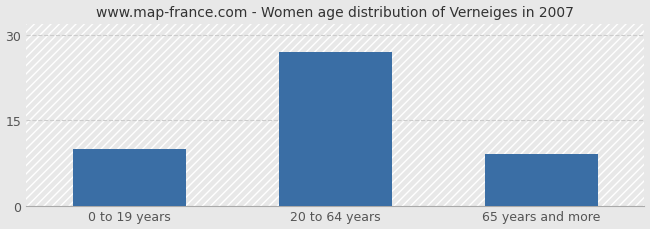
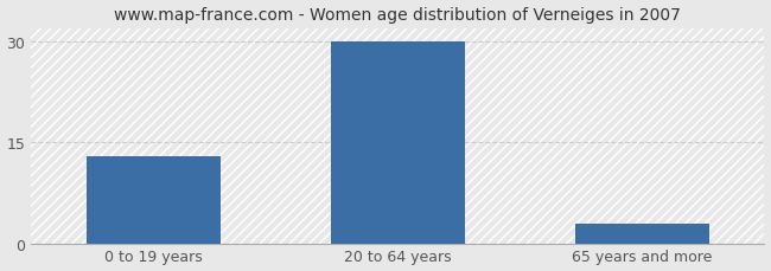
0 to 19 years: 10 -> 13
20 to 64 years: 27 -> 30
65 years and more: 9 -> 3
